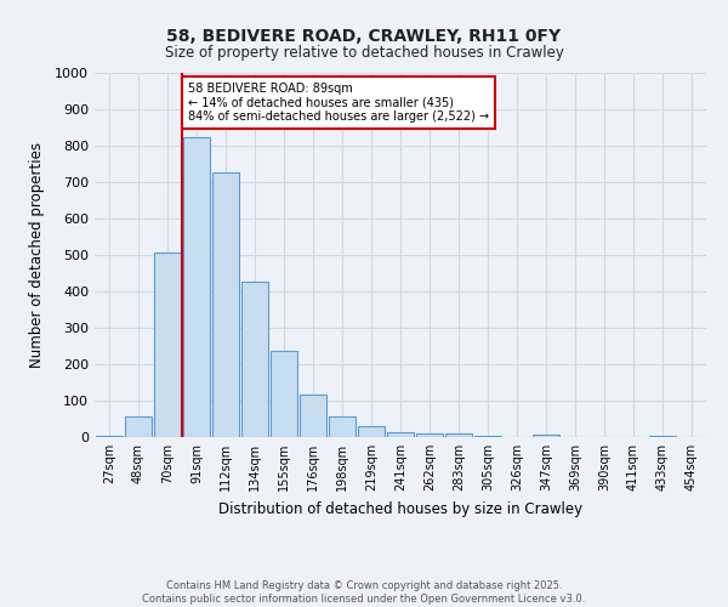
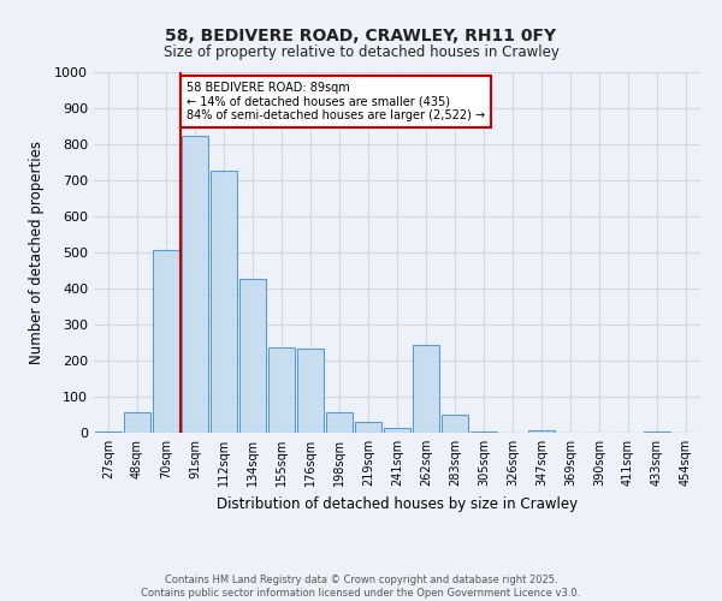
176sqm: 118 -> 235
262sqm: 10 -> 245
283sqm: 10 -> 50
